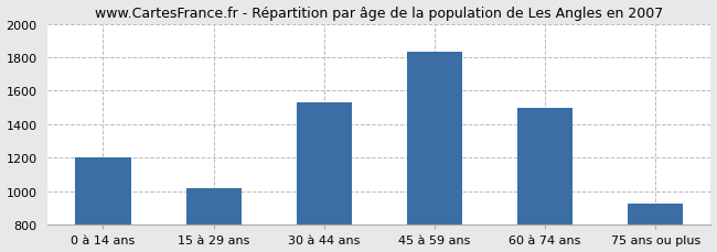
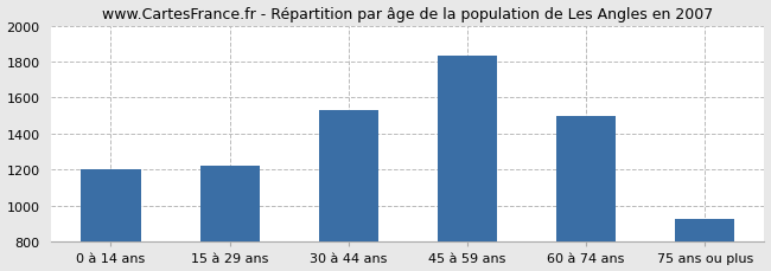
15 à 29 ans: 1020 -> 1220
